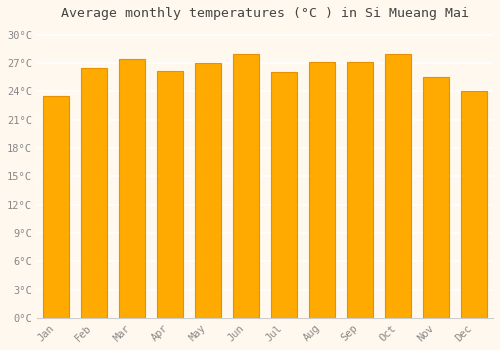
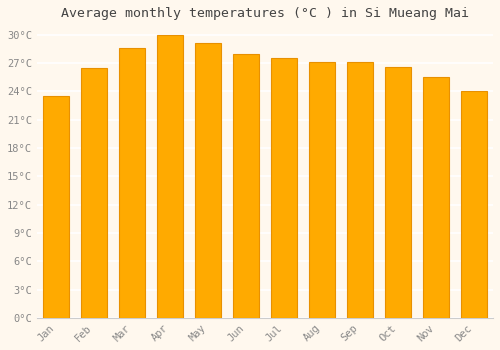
Mar: 27.4°C -> 28.6°C
Apr: 26.2°C -> 30.0°C
May: 27.0°C -> 29.1°C
Jul: 26.0°C -> 27.5°C
Oct: 28.0°C -> 26.6°C
